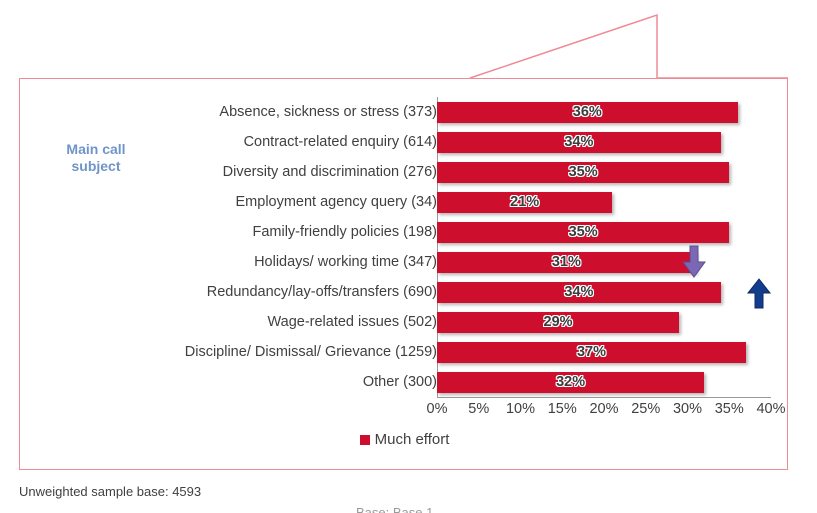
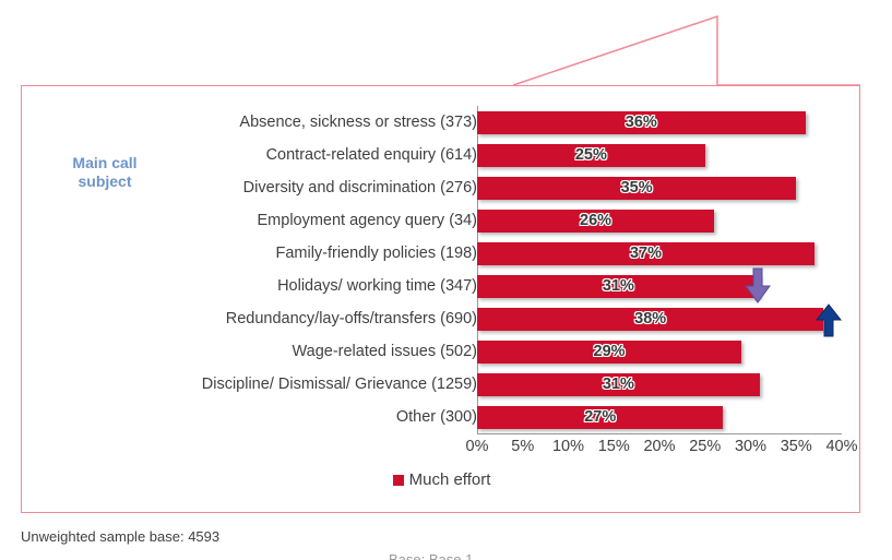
Contract-related enquiry (614): 34% -> 25%
Employment agency query (34): 21% -> 26%
Family-friendly policies (198): 35% -> 37%
Redundancy/lay-offs/transfers (690): 34% -> 38%
Discipline/ Dismissal/ Grievance (1259): 37% -> 31%
Other (300): 32% -> 27%
